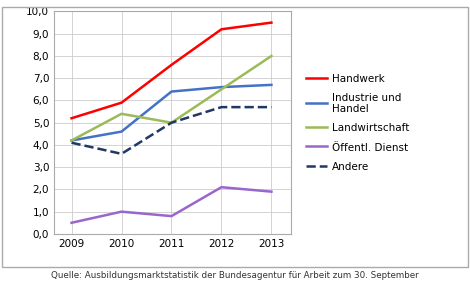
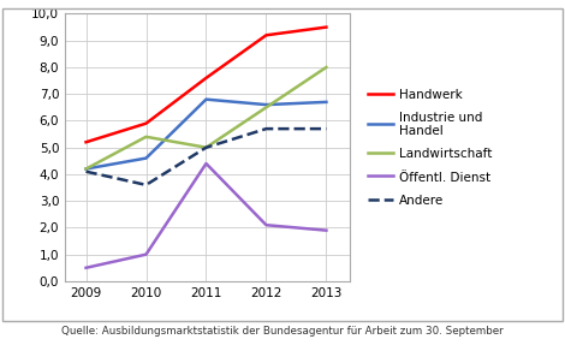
Industrie und Handel/2011: 6,4 -> 6,8
Öffentl. Dienst/2011: 0,8 -> 4,4
